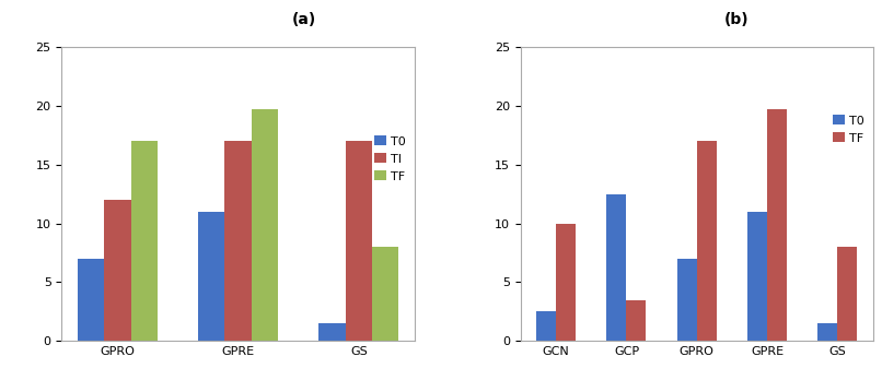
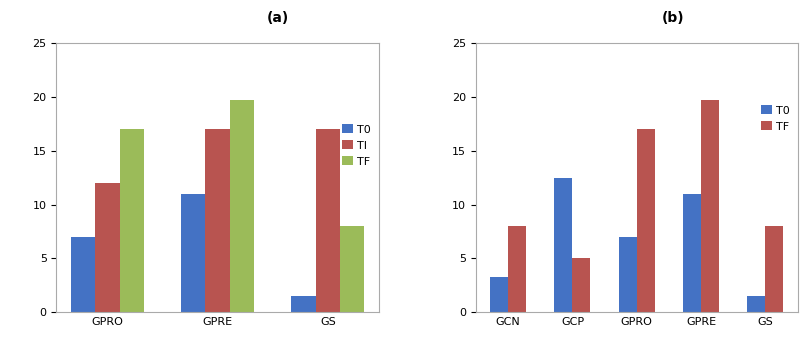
T0/GCN: 2.5 -> 3.3
TF/GCN: 10.0 -> 8.0
TF/GCP: 3.5 -> 5.0
